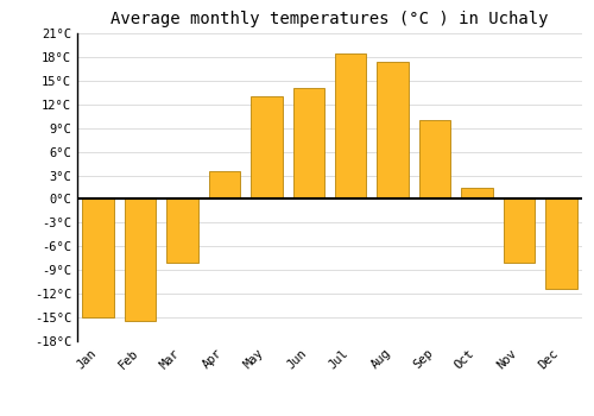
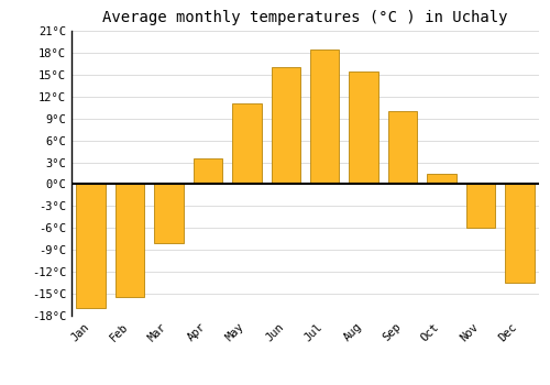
Jan: -15.0°C -> -17.0°C
May: 13.0°C -> 11.0°C
Jun: 14.0°C -> 16.0°C
Aug: 17.4°C -> 15.5°C
Nov: -8.0°C -> -6.0°C
Dec: -11.4°C -> -13.5°C
